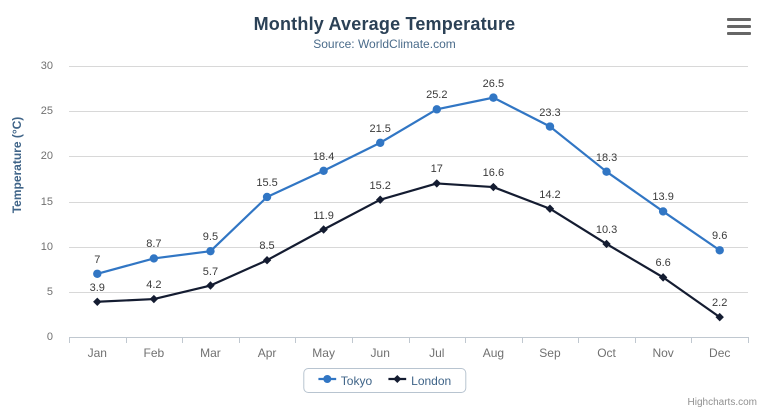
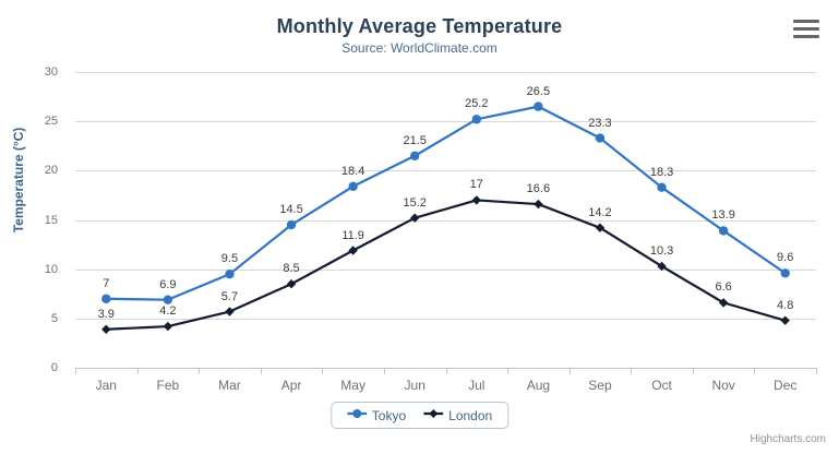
Tokyo/Feb: 8.7 -> 6.9
Tokyo/Apr: 15.5 -> 14.5
London/Dec: 2.2 -> 4.8
